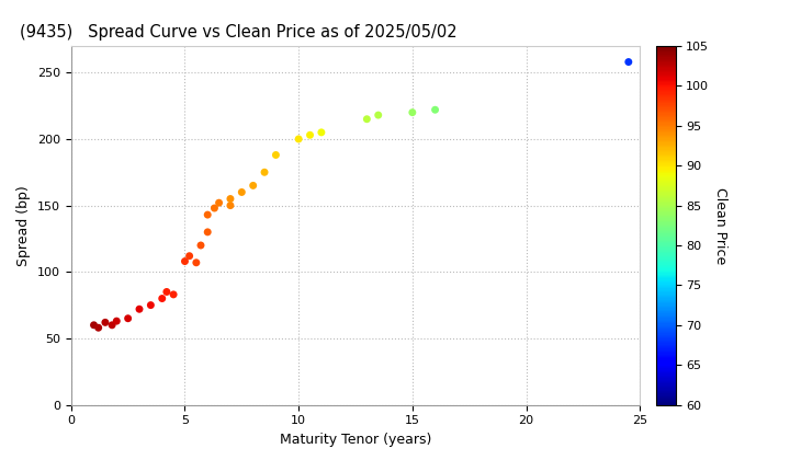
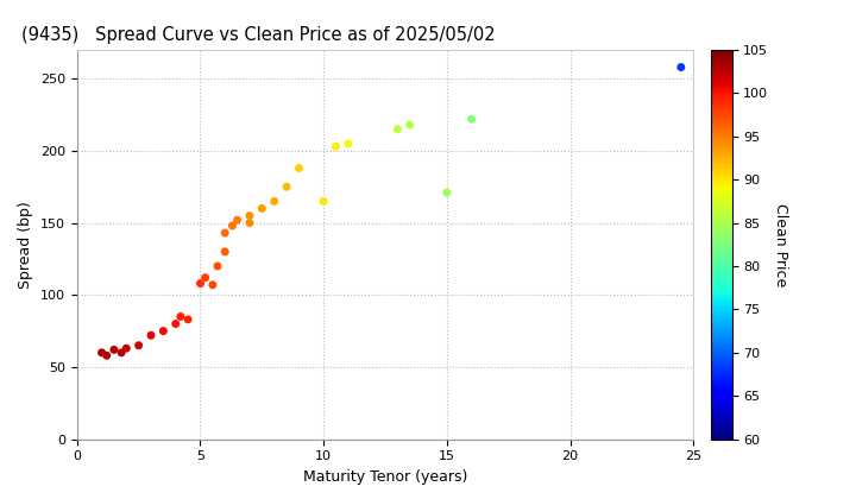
10: 200 -> 165
15: 220 -> 171
